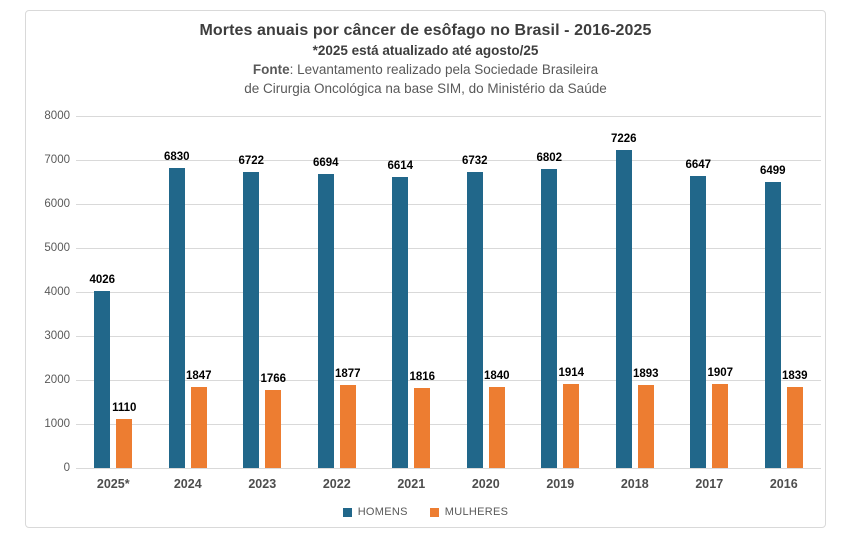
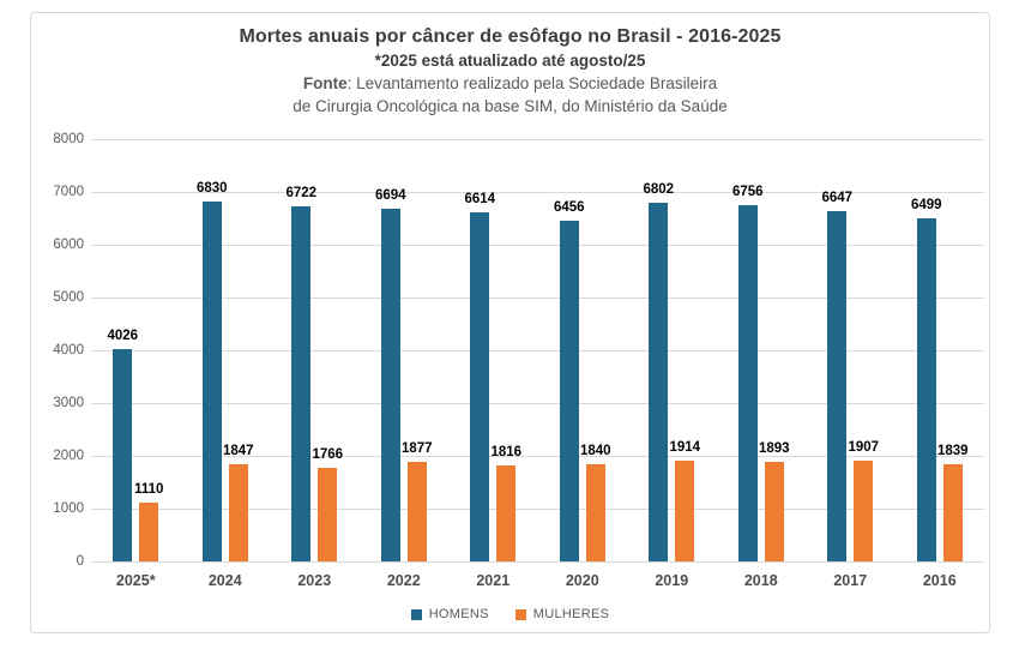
HOMENS/2020: 6732 -> 6456
HOMENS/2018: 7226 -> 6756
